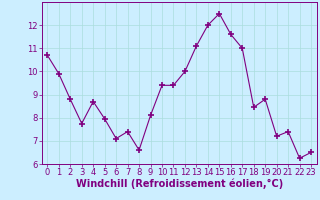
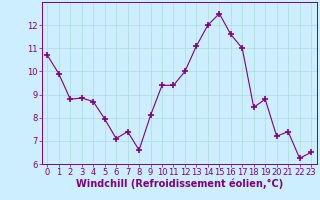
3: 7.75 -> 8.85
